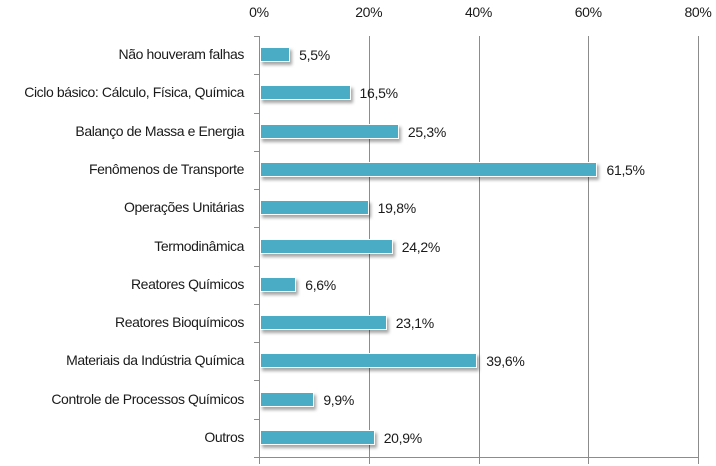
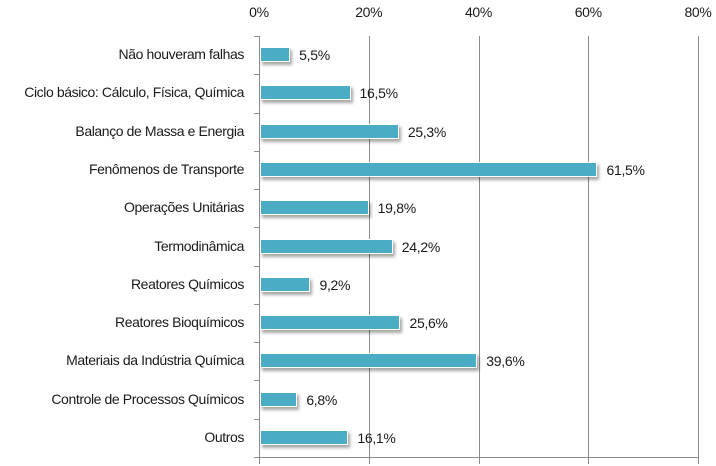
Reatores Químicos: 6,6% -> 9,2%
Reatores Bioquímicos: 23,1% -> 25,6%
Controle de Processos Químicos: 9,9% -> 6,8%
Outros: 20,9% -> 16,1%
